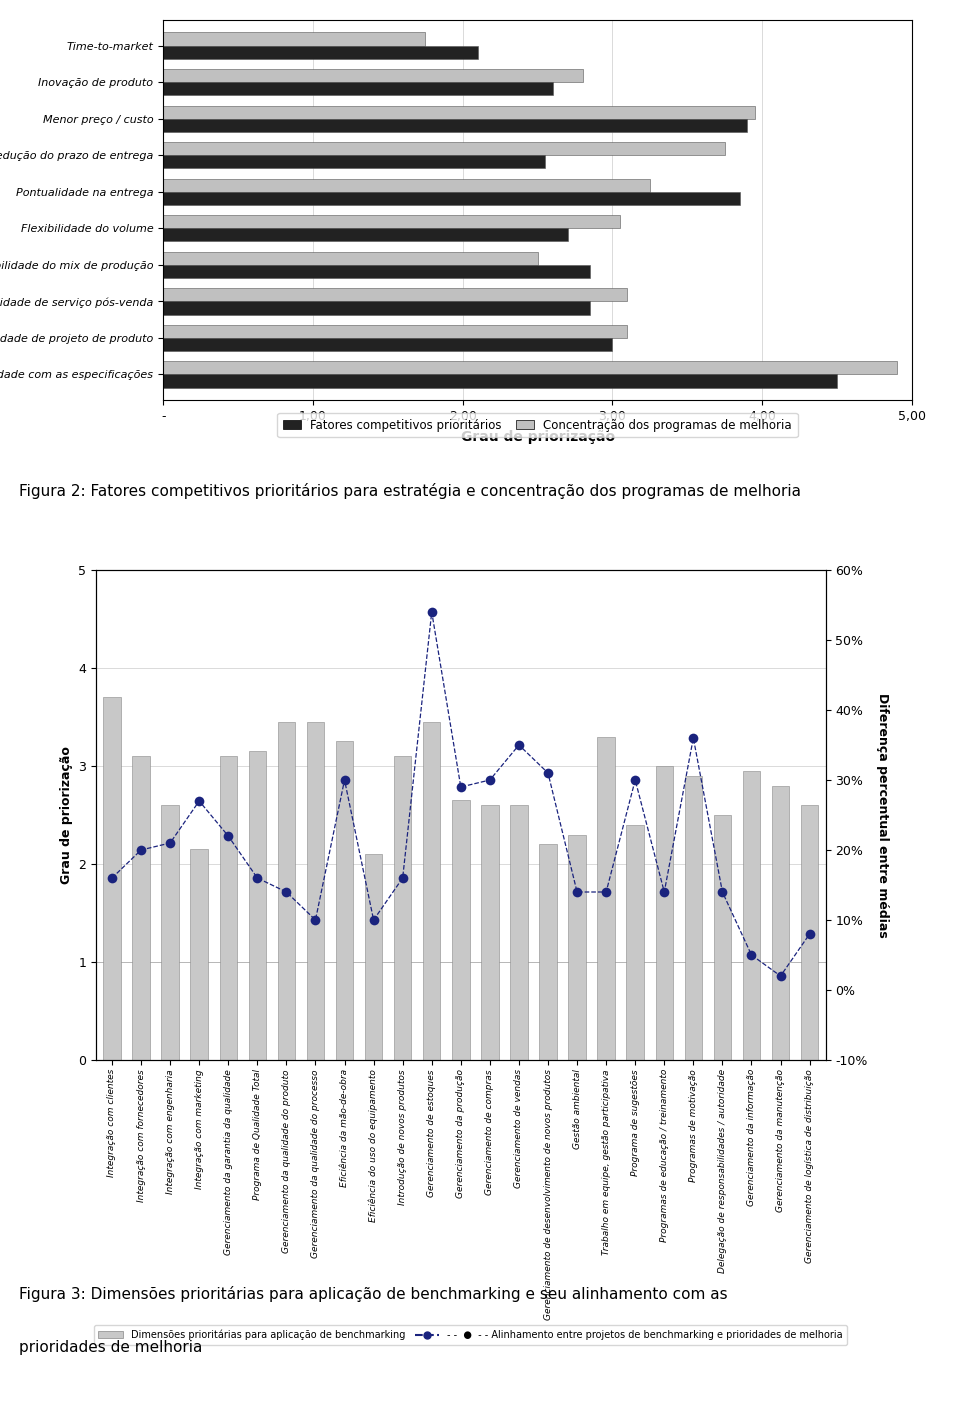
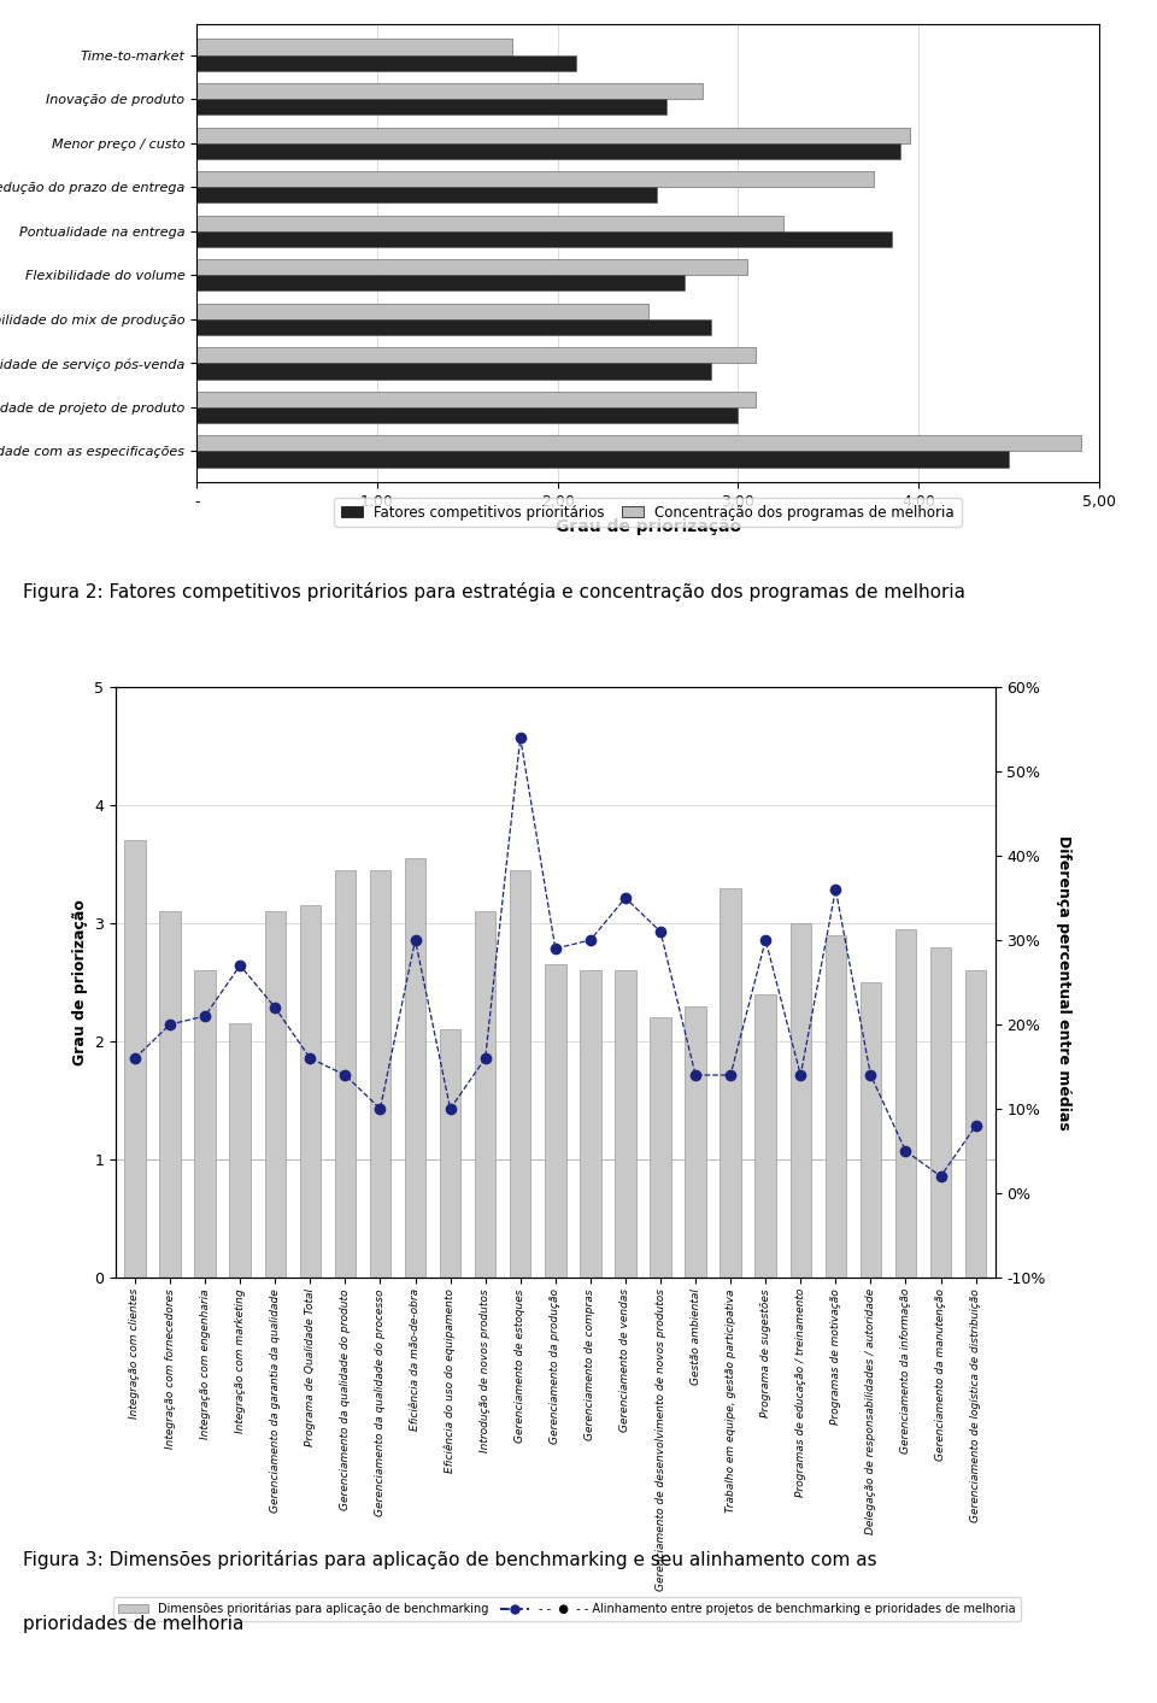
Dimensões prioritárias para aplicação de benchmarking/Eficiência da mão-de-obra: 3.26 -> 3.55
